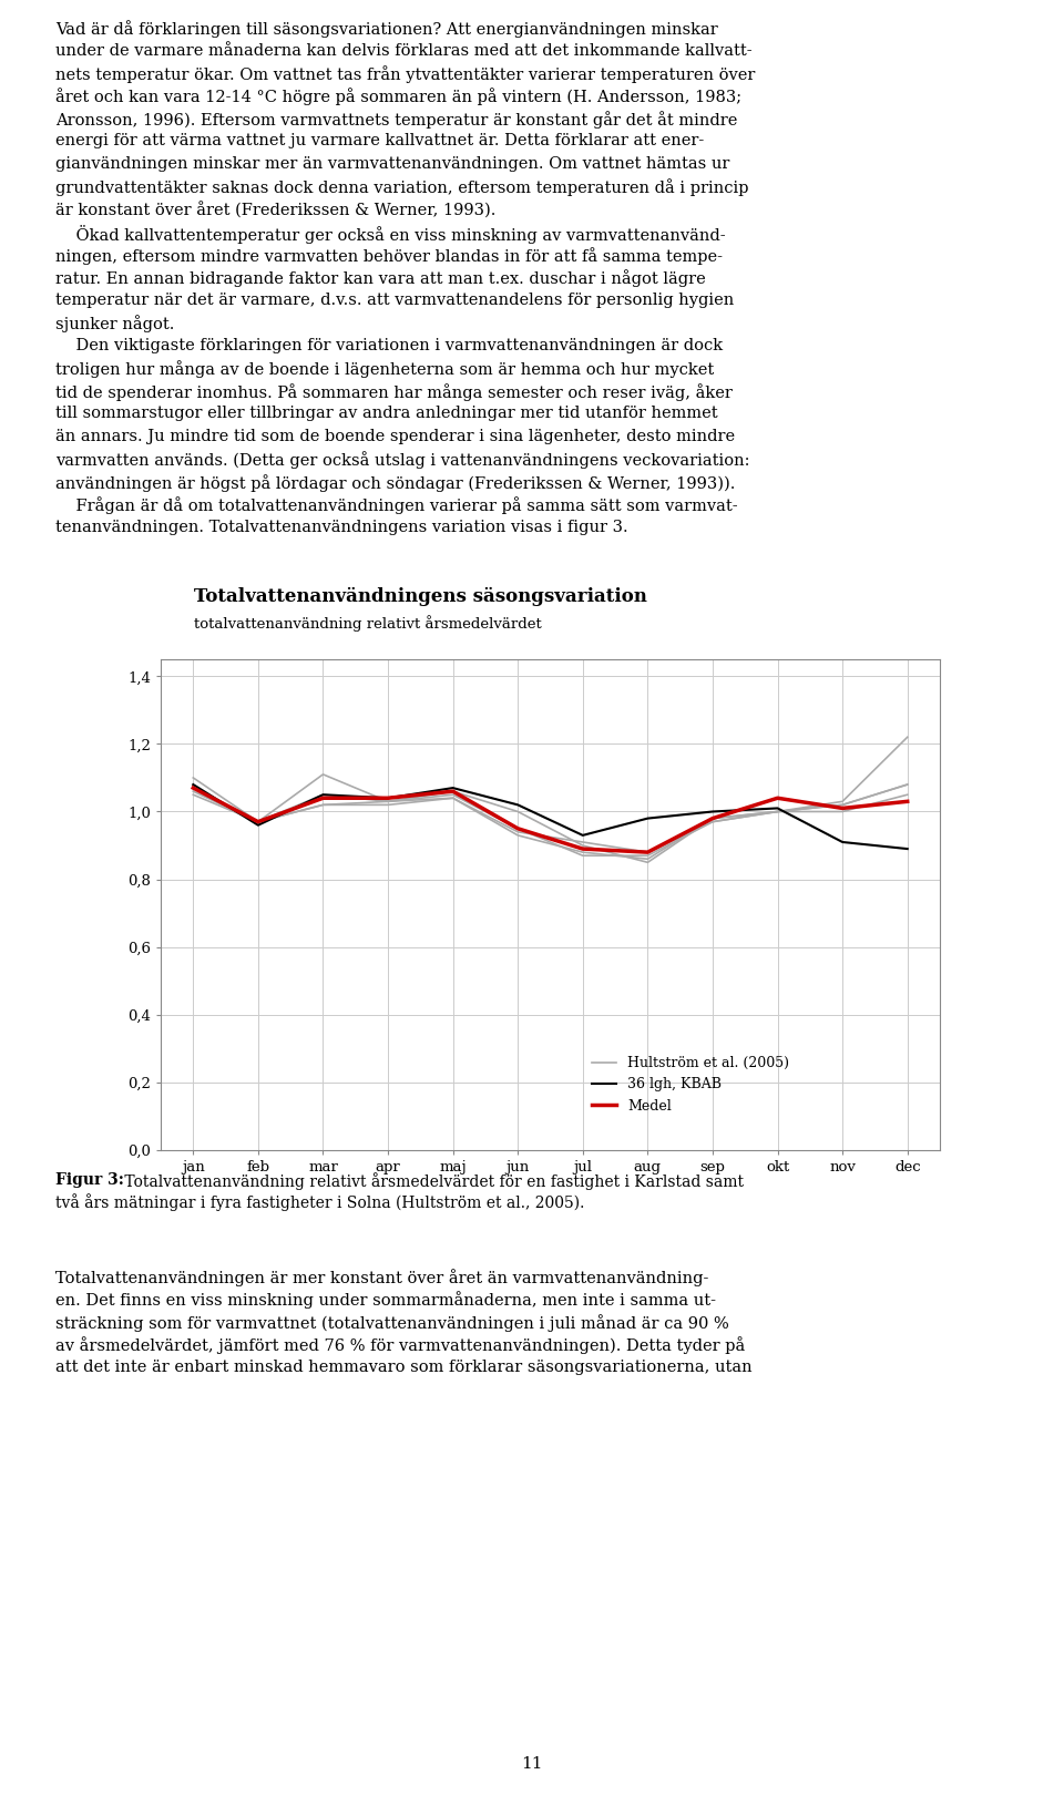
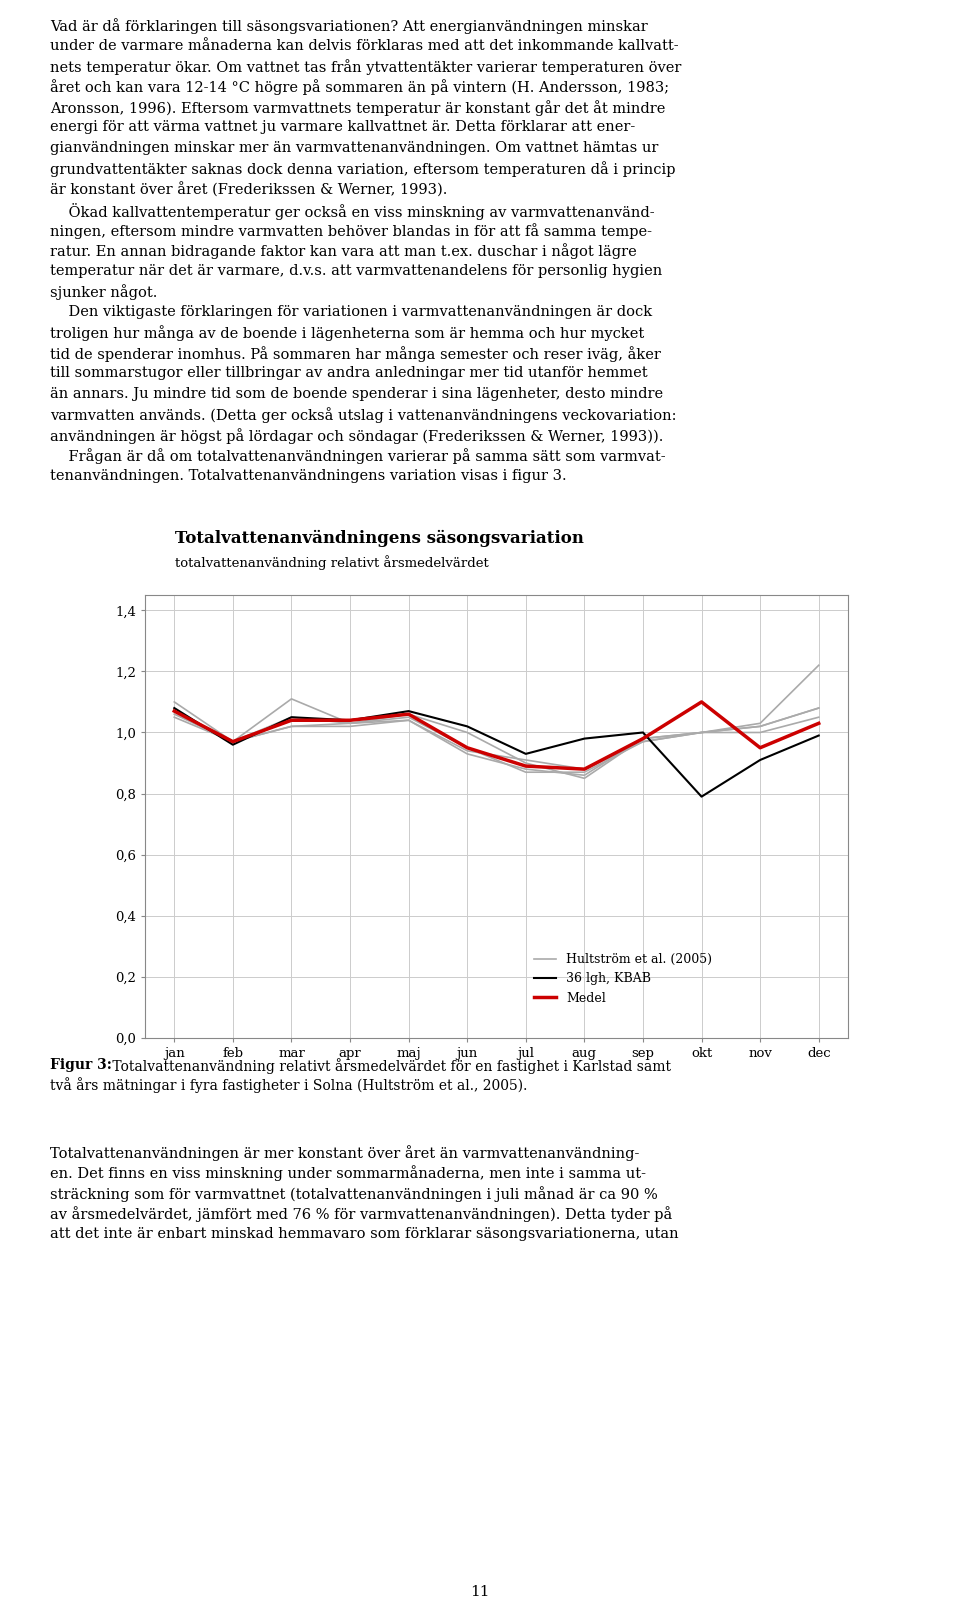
36 lgh, KBAB/okt: 1,01 -> 0,79
Medel/okt: 1,04 -> 1,10
Medel/nov: 1,01 -> 0,95
36 lgh, KBAB/dec: 0,89 -> 0,99
